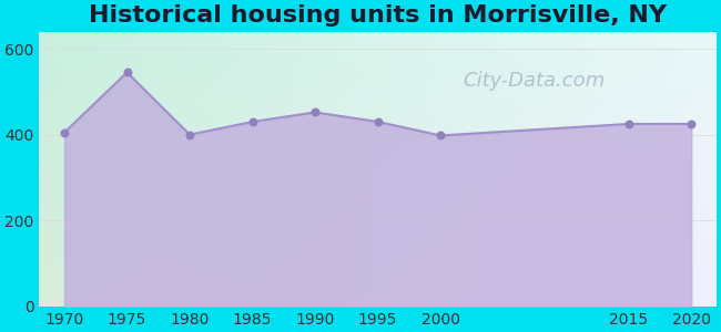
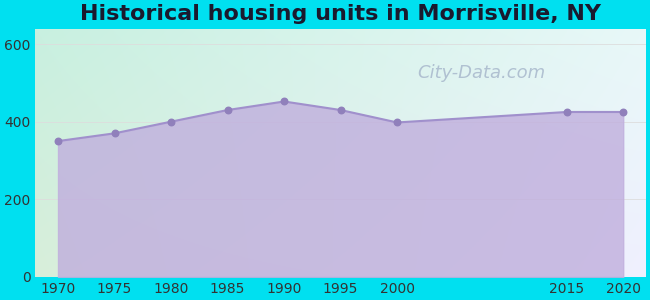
1970: 405 -> 350
1975: 545 -> 370
